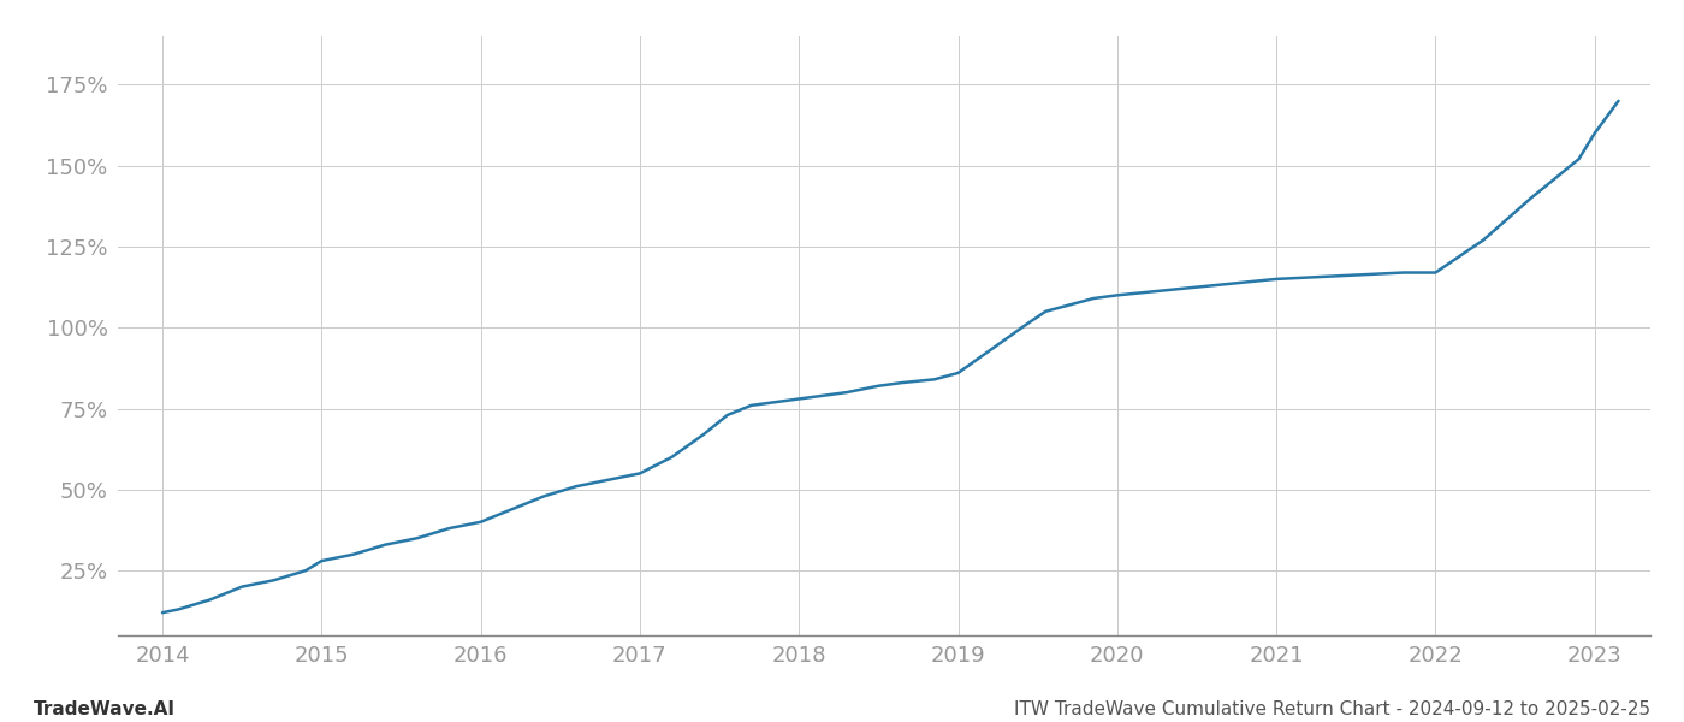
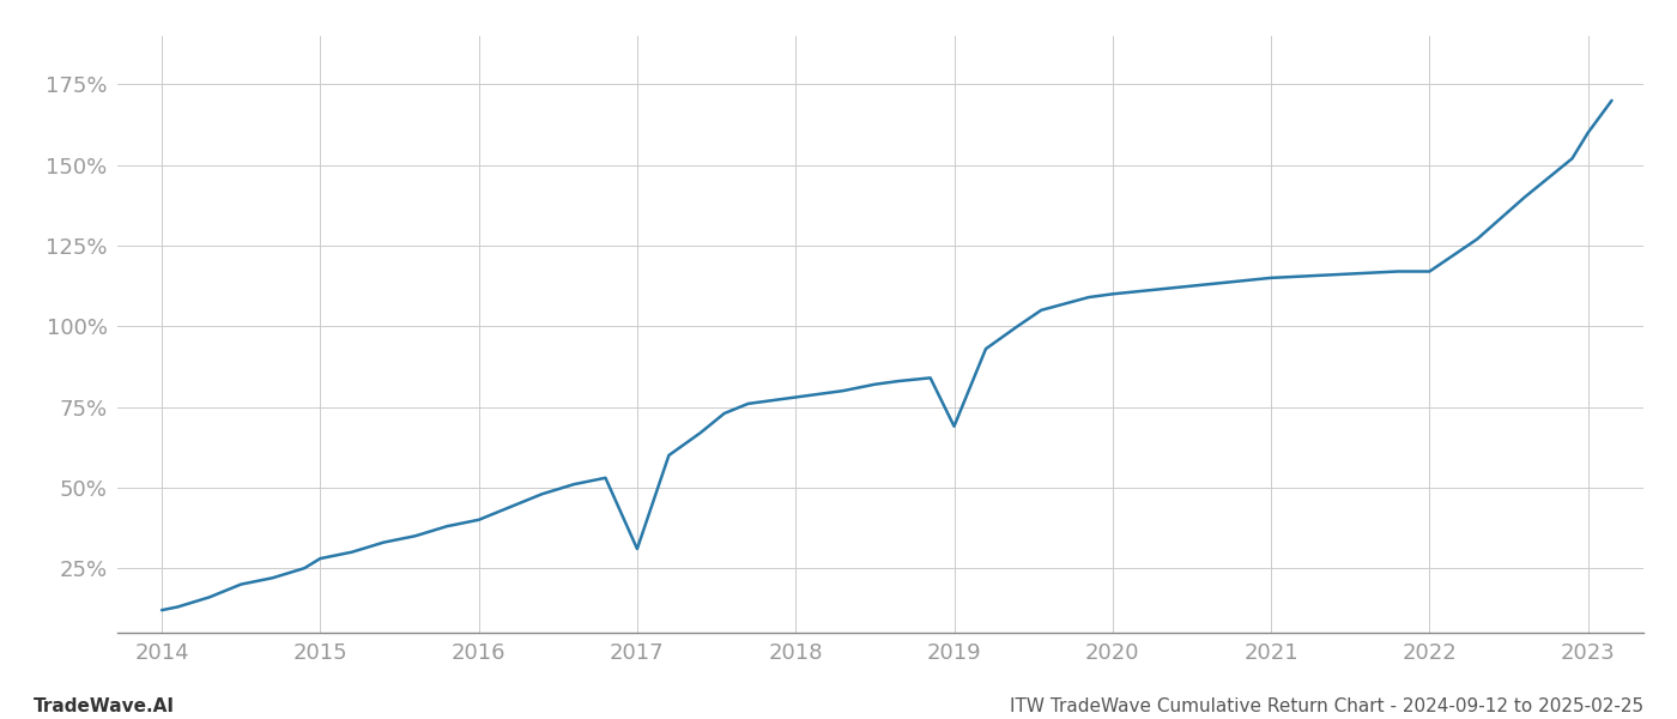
2017: 55.0% -> 31.0%
2019: 86.0% -> 69.0%
